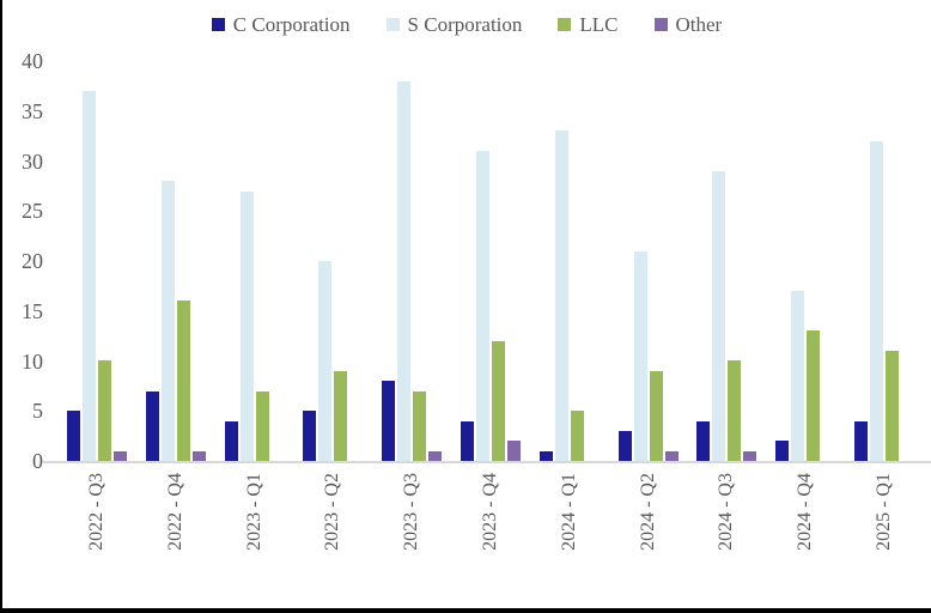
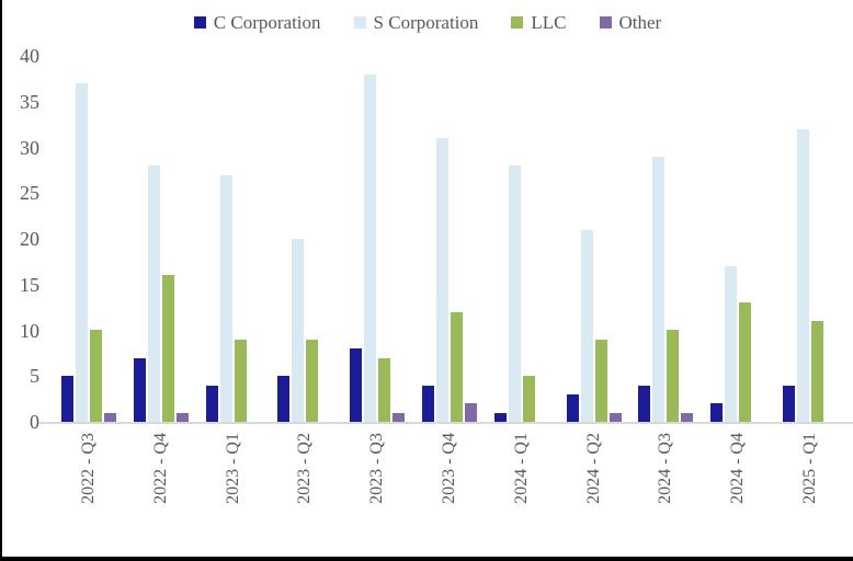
LLC/2023 - Q1: 7 -> 9
S Corporation/2024 - Q1: 33 -> 28
